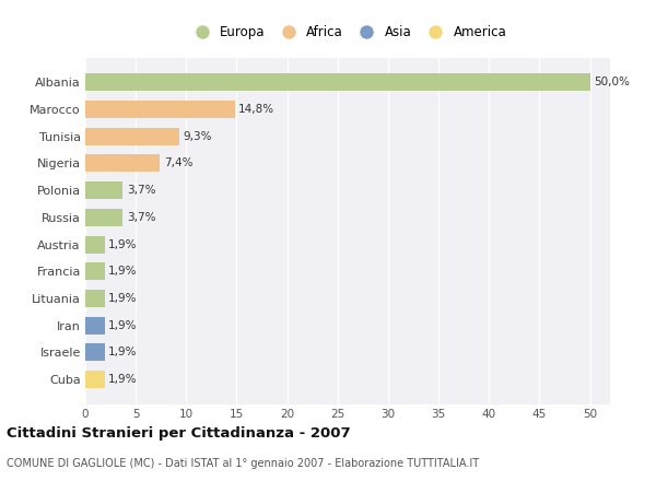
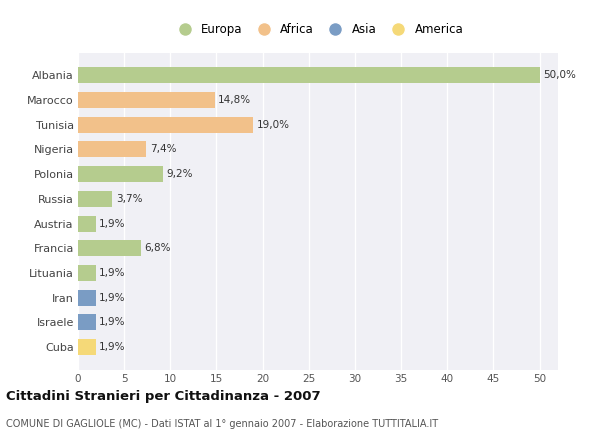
Tunisia: 9,3% -> 19,0%
Polonia: 3,7% -> 9,2%
Francia: 1,9% -> 6,8%
